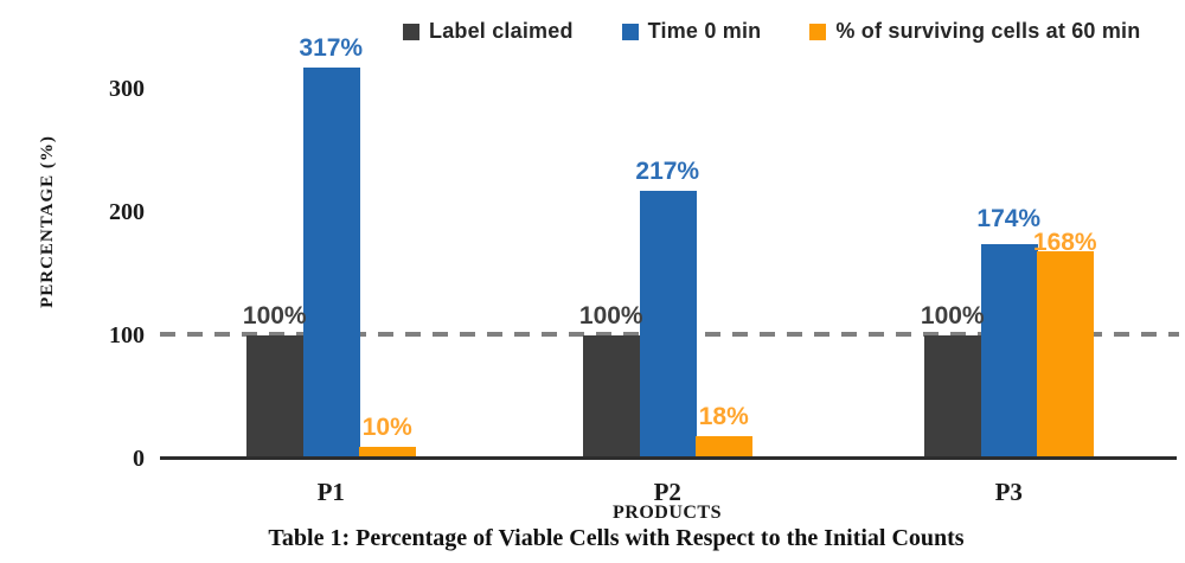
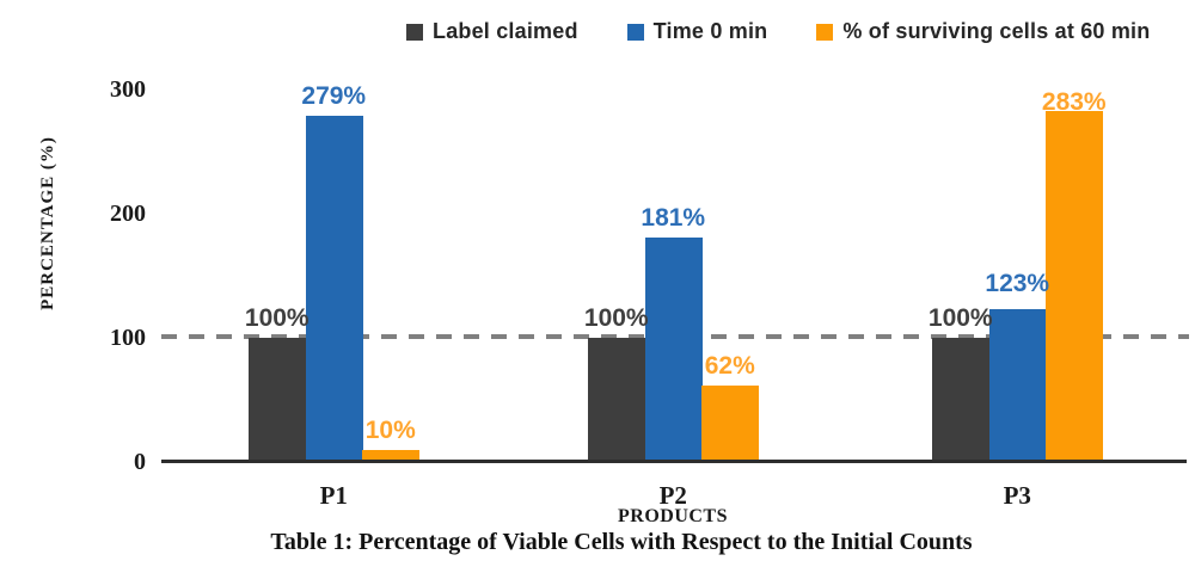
Time 0 min/P1: 317% -> 279%
Time 0 min/P2: 217% -> 181%
% of surviving cells at 60 min/P2: 18% -> 62%
Time 0 min/P3: 174% -> 123%
% of surviving cells at 60 min/P3: 168% -> 283%
